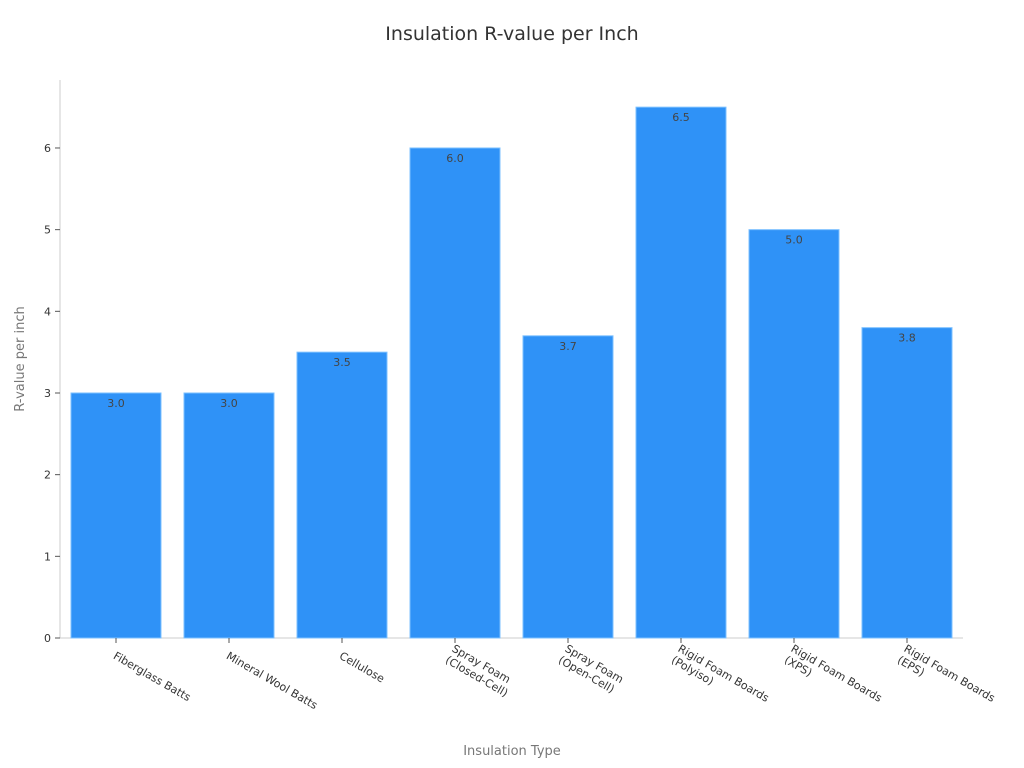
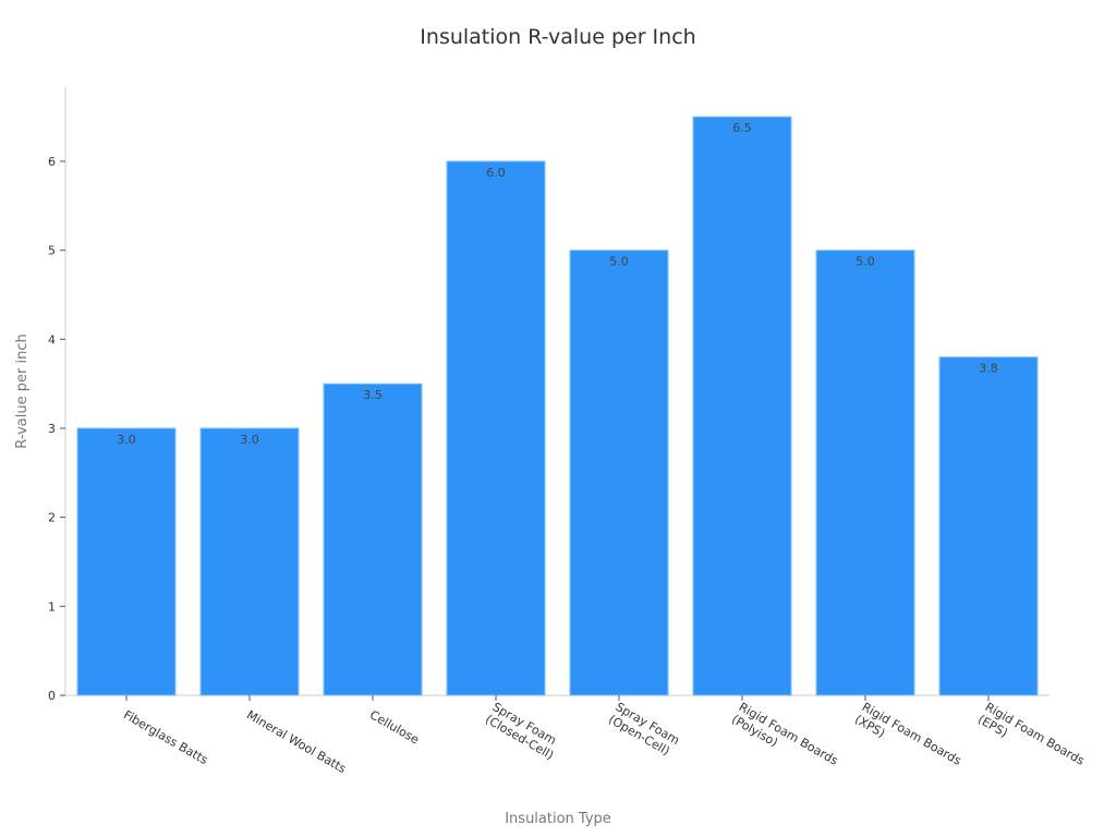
Spray Foam (Open-Cell): 3.7 -> 5.0
